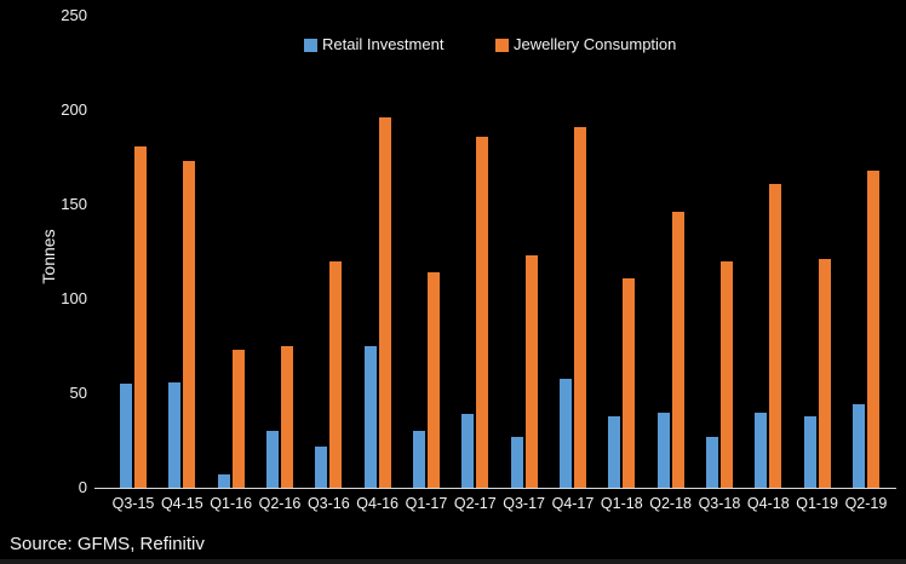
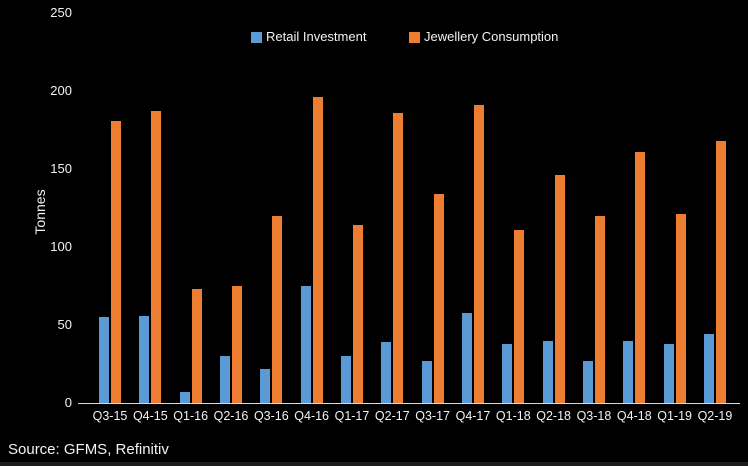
Jewellery Consumption/Q4-15: 173 -> 187
Jewellery Consumption/Q3-17: 123 -> 134
